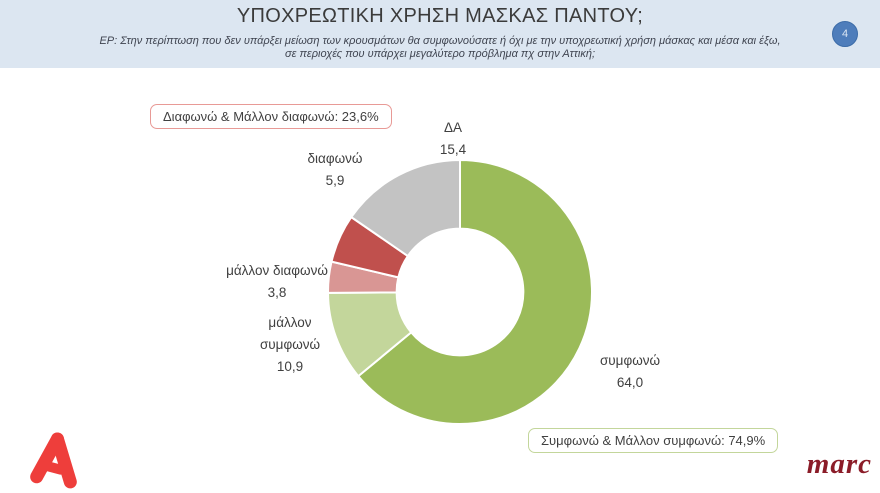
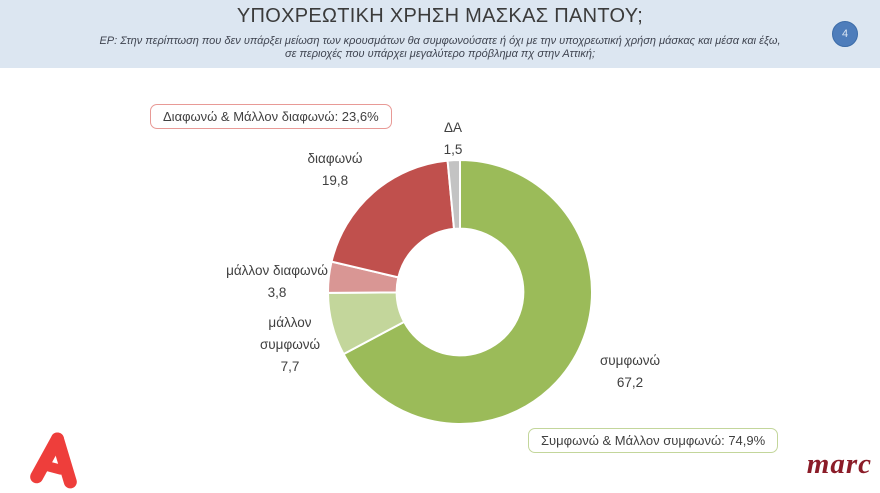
συμφωνώ: 64,0 -> 67,2
μάλλον συμφωνώ: 10,9 -> 7,7
διαφωνώ: 5,9 -> 19,8
ΔΑ: 15,4 -> 1,5
